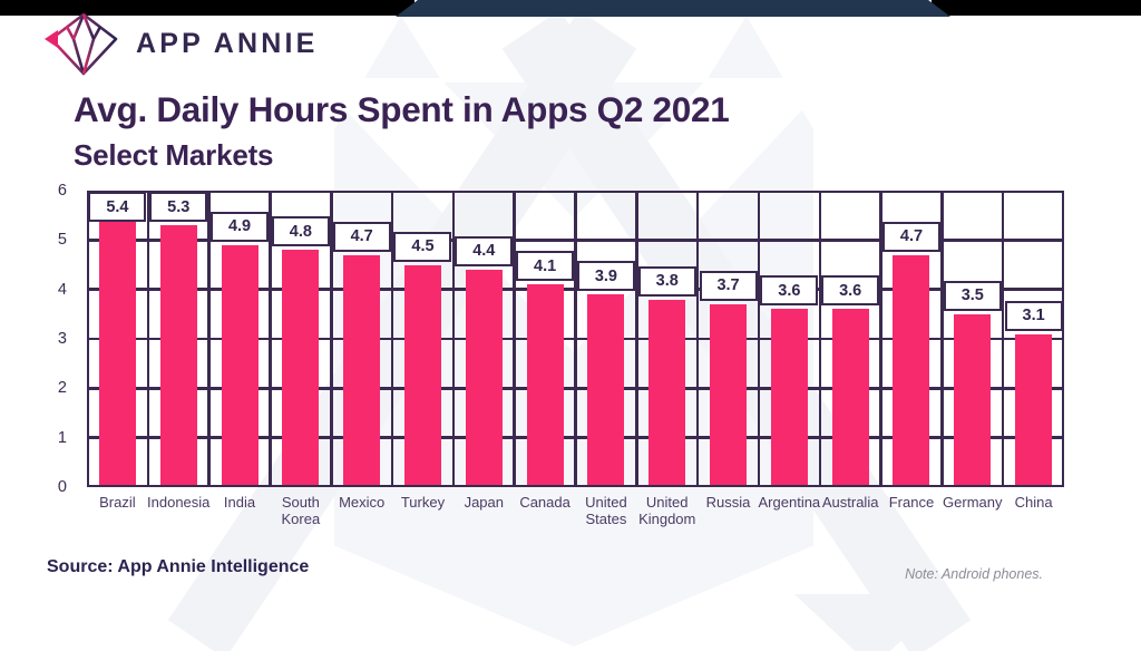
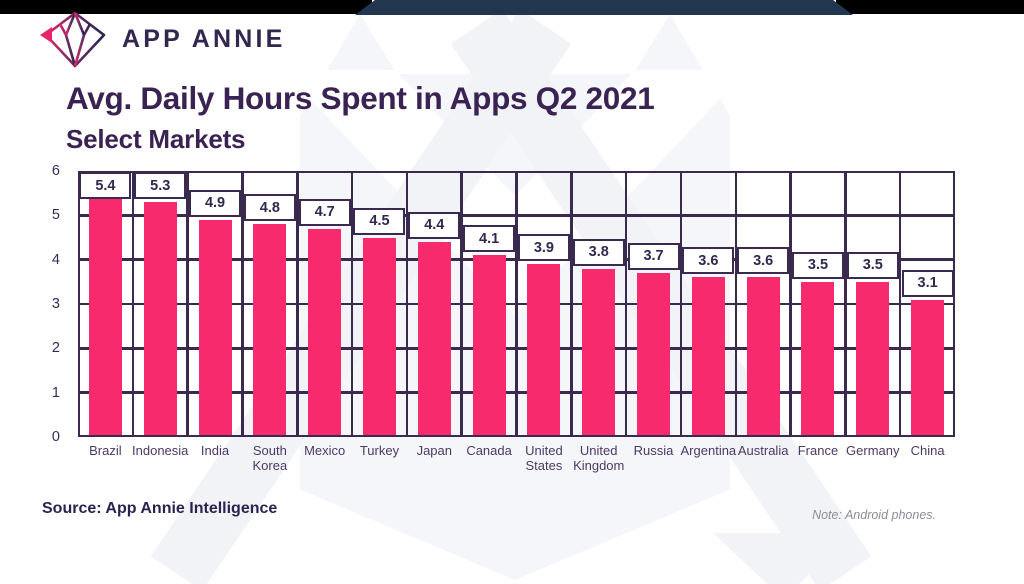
France: 4.7 -> 3.5
